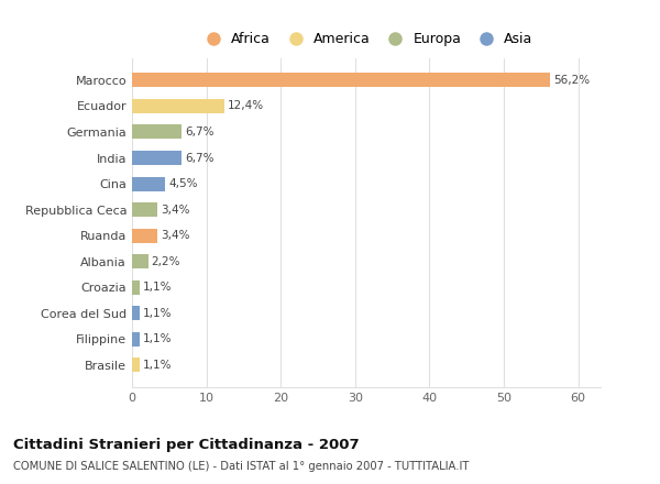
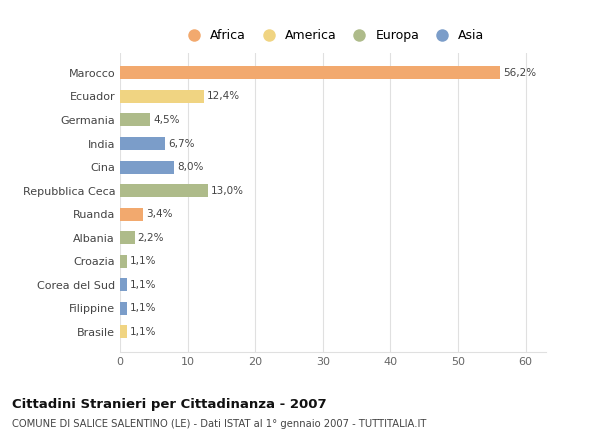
Germania: 6,7% -> 4,5%
Cina: 4,5% -> 8,0%
Repubblica Ceca: 3,4% -> 13,0%
